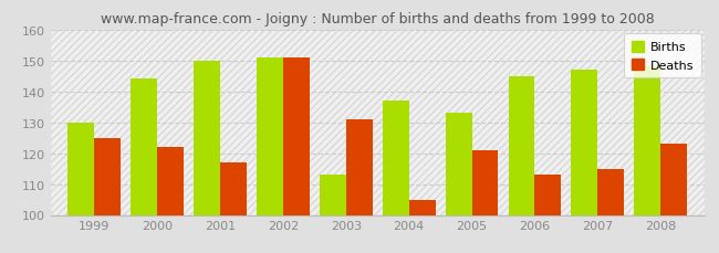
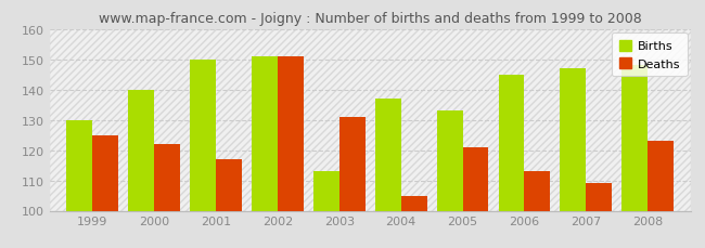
Births/2000: 144 -> 140
Deaths/2007: 115 -> 109
